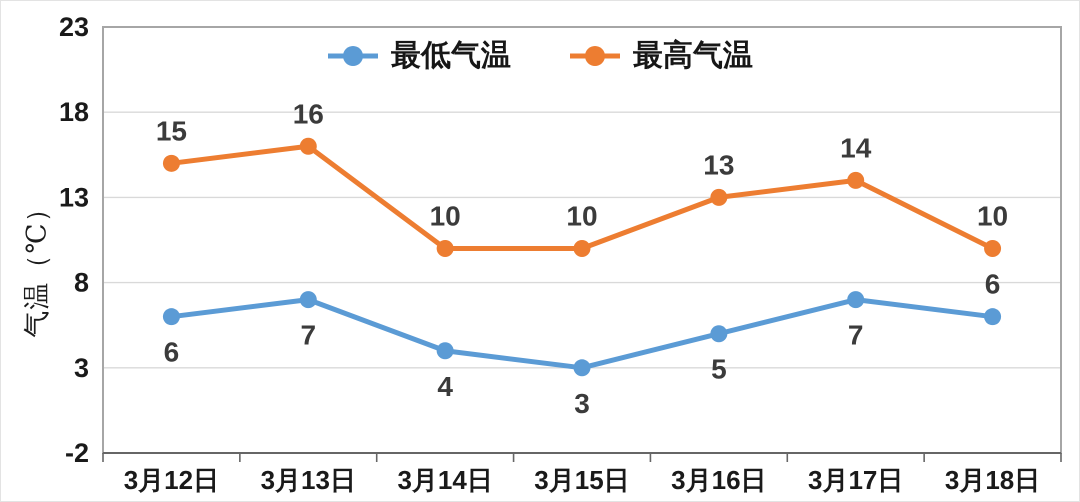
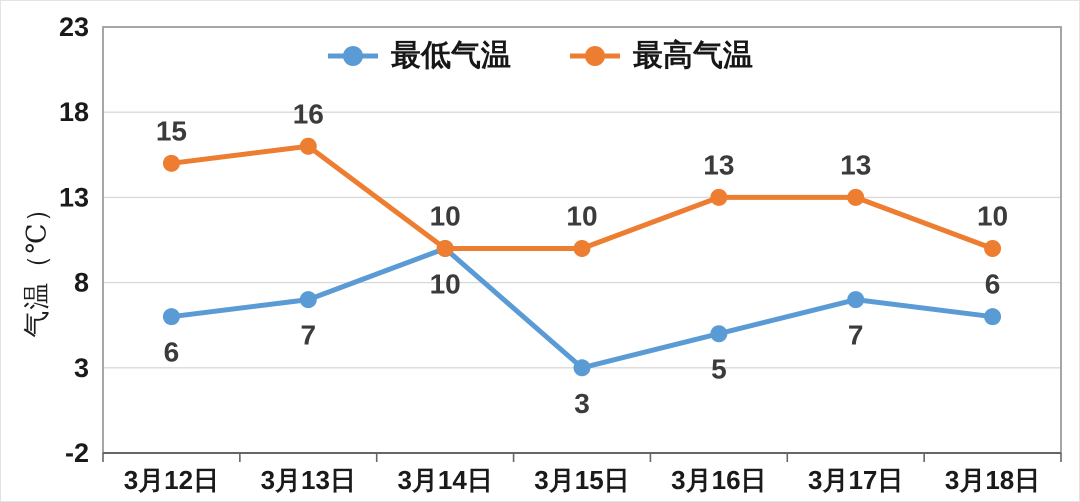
最低气温/3月14日: 4 -> 10
最高气温/3月17日: 14 -> 13
